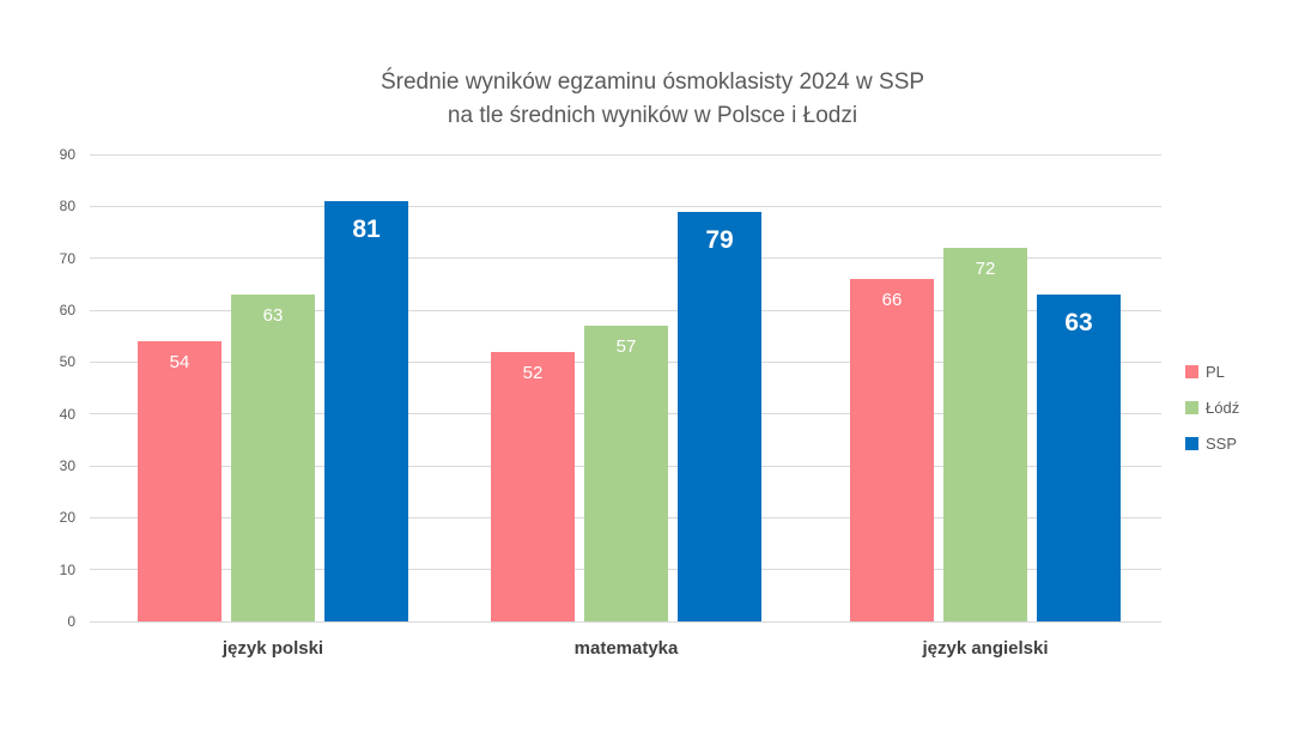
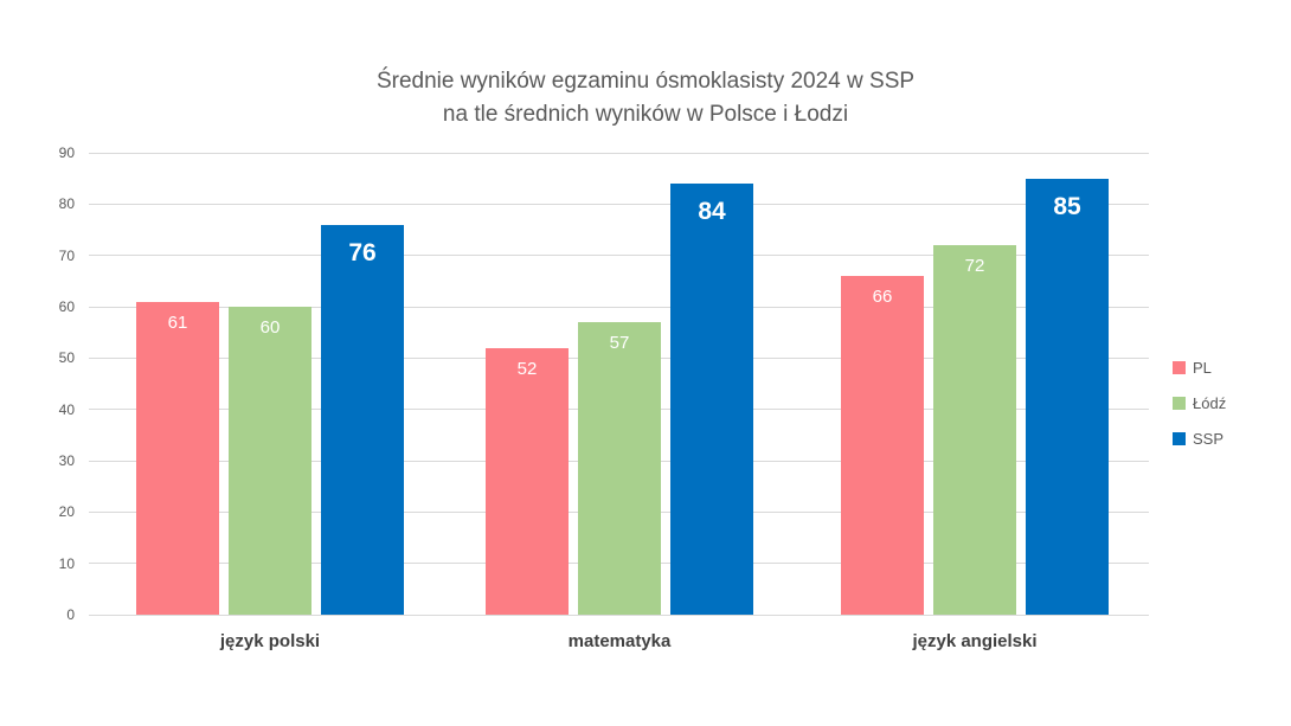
PL/język polski: 54 -> 61
Łódź/język polski: 63 -> 60
SSP/język polski: 81 -> 76
SSP/matematyka: 79 -> 84
SSP/język angielski: 63 -> 85
